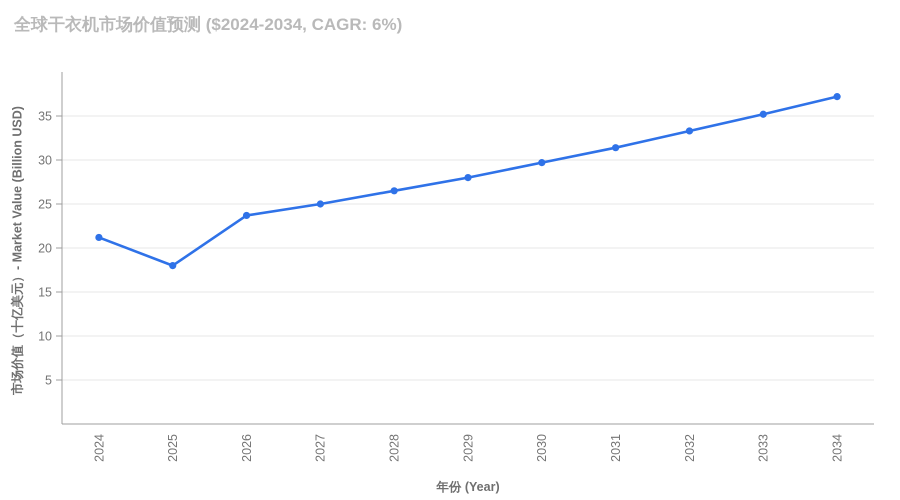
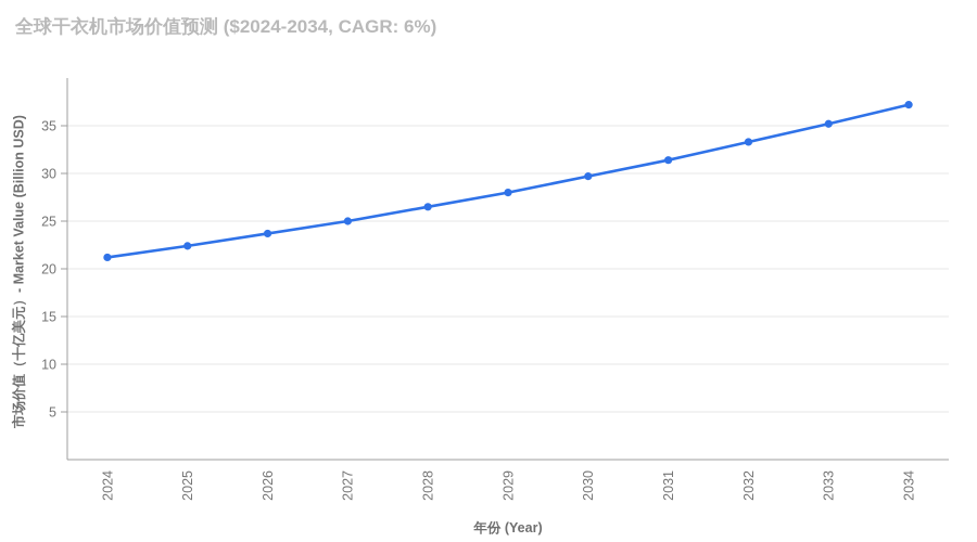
2025: 18 -> 22
